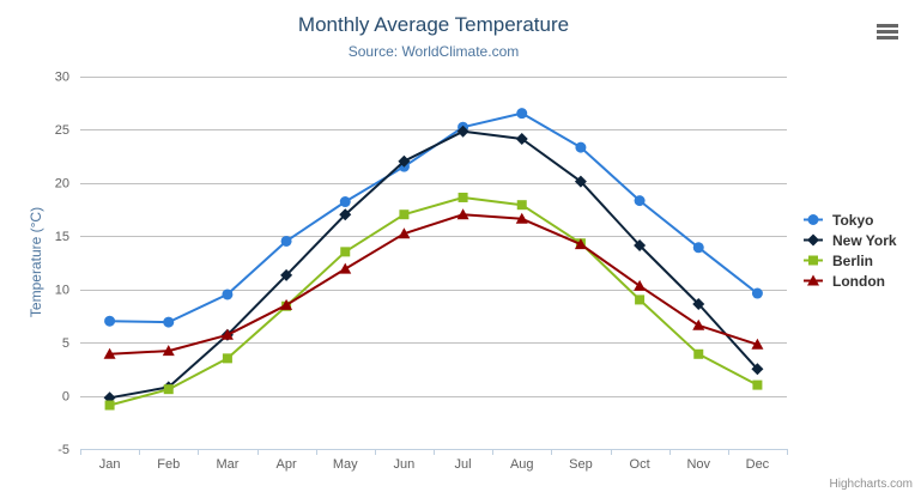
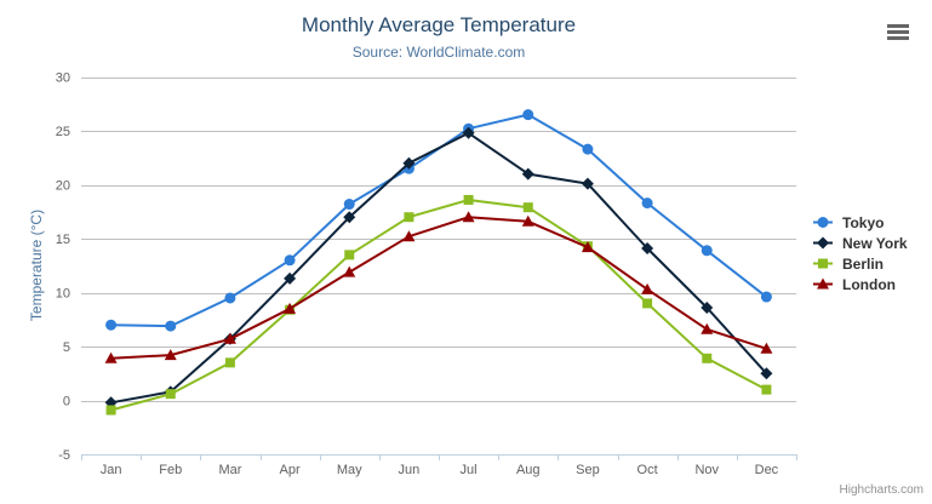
Tokyo/Apr: 14 -> 13
New York/Aug: 24 -> 21
